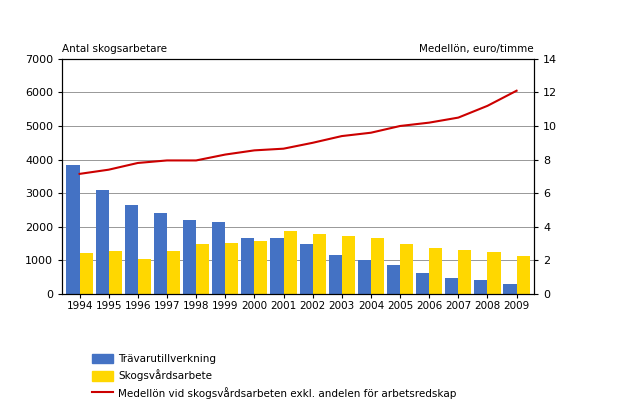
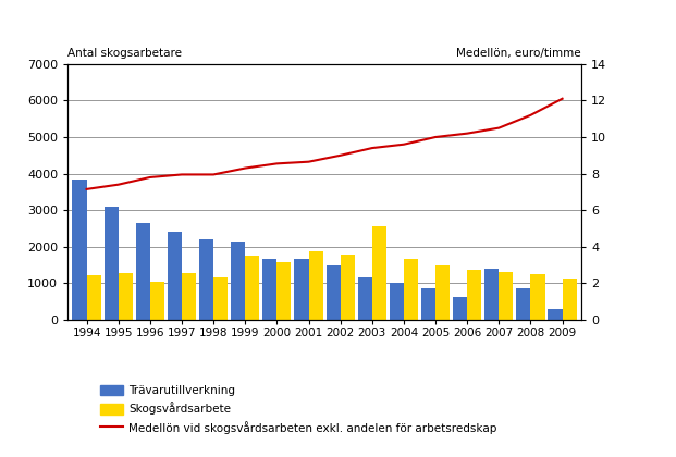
Skogsvårdsarbete/1998: 1480 -> 1150
Skogsvårdsarbete/1999: 1530 -> 1750
Skogsvårdsarbete/2003: 1730 -> 2550
Trävarutillverkning/2007: 480 -> 1400
Trävarutillverkning/2008: 420 -> 850
